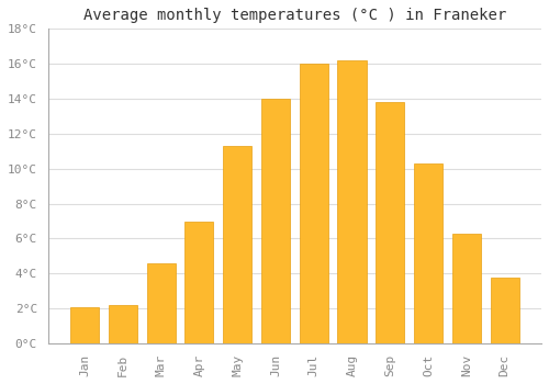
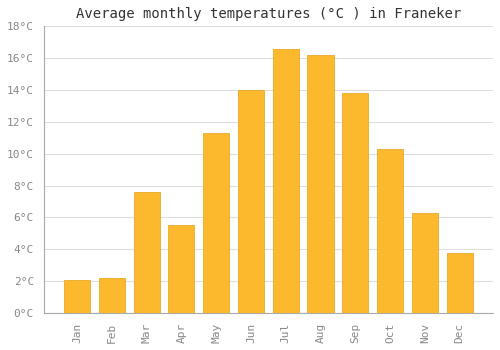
Mar: 4.6°C -> 7.6°C
Apr: 7.0°C -> 5.5°C
Jul: 16.0°C -> 16.6°C
